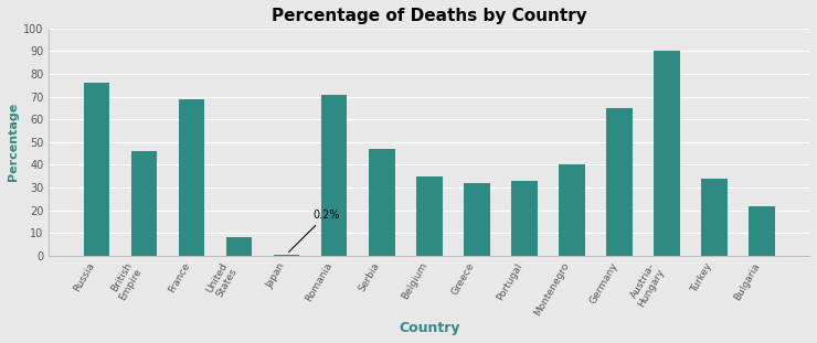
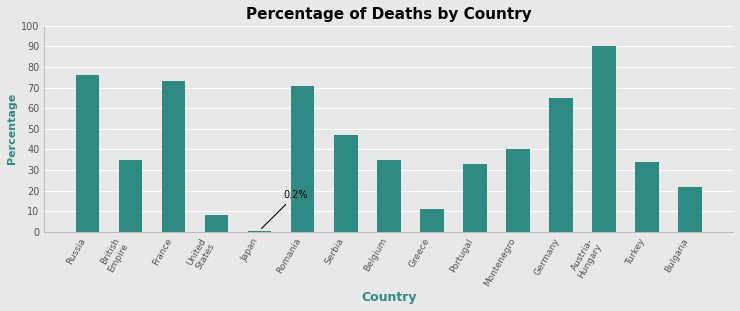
British Empire: 46.0 -> 35.0
France: 69.0 -> 73.0
Greece: 32.0 -> 11.0
